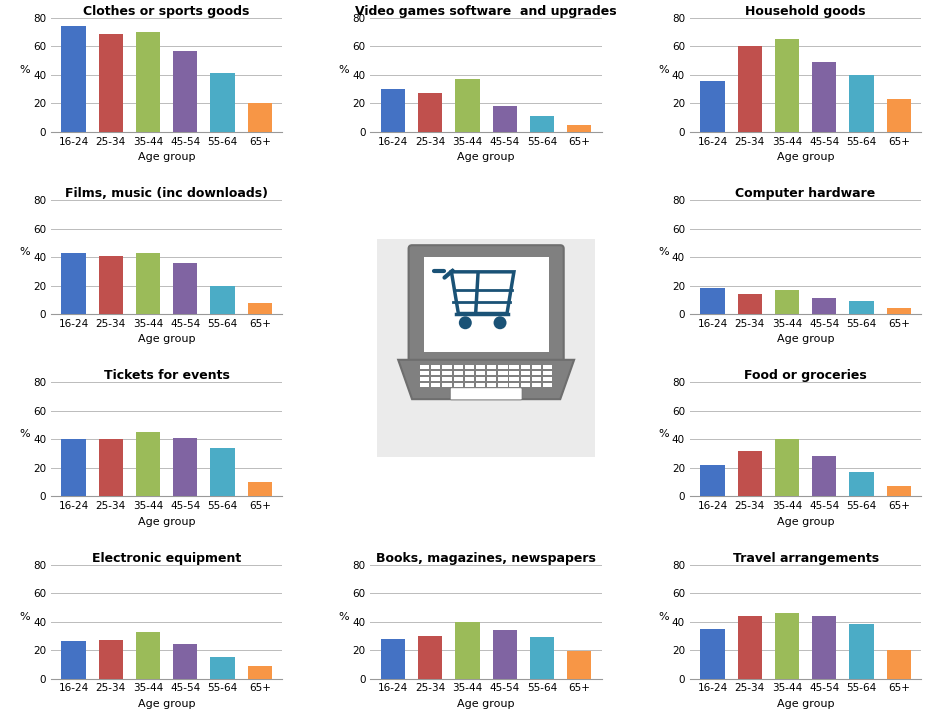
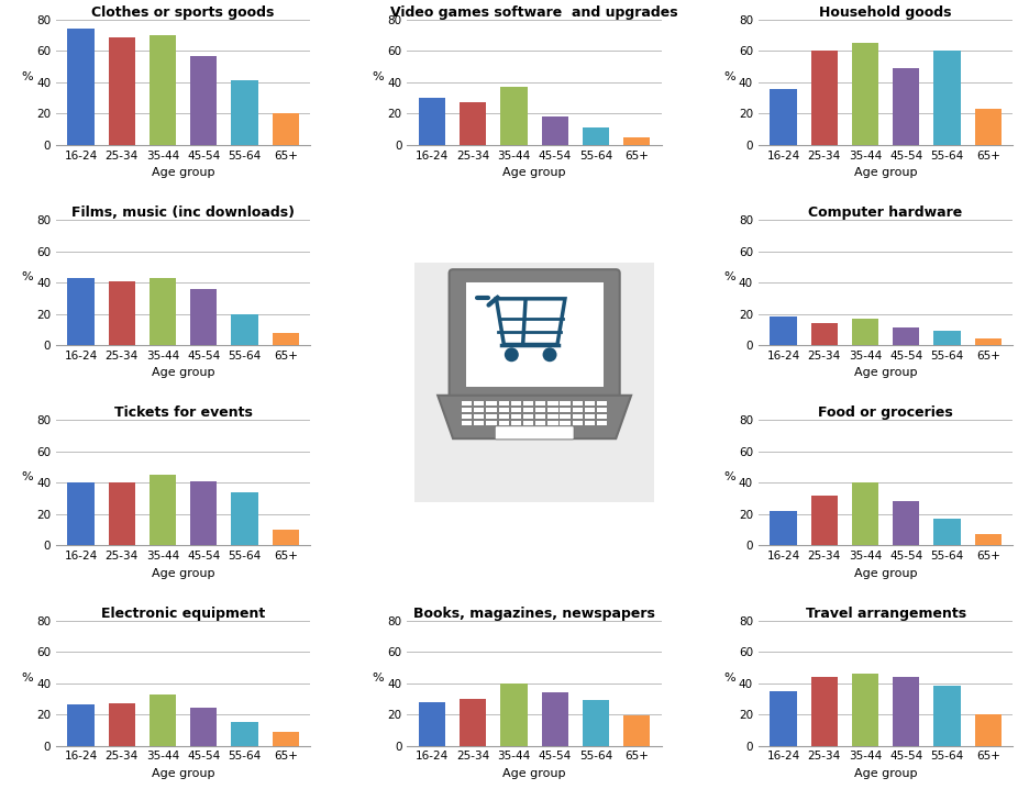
Household goods/55-64: 40 -> 60
